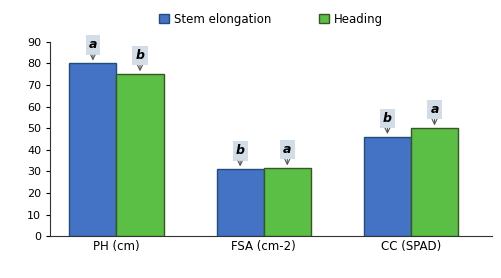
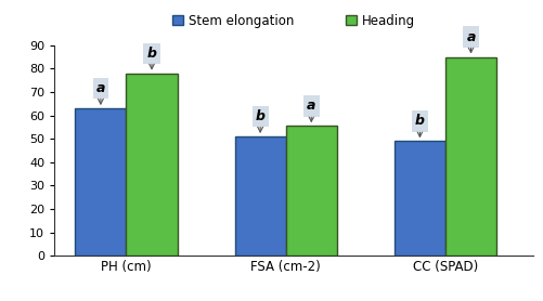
Stem elongation/PH (cm): 80 -> 63
Heading/PH (cm): 75.0 -> 78.0
Stem elongation/FSA (cm-2): 31 -> 51
Heading/FSA (cm-2): 31.5 -> 55.5
Stem elongation/CC (SPAD): 46 -> 49
Heading/CC (SPAD): 50.0 -> 85.0
